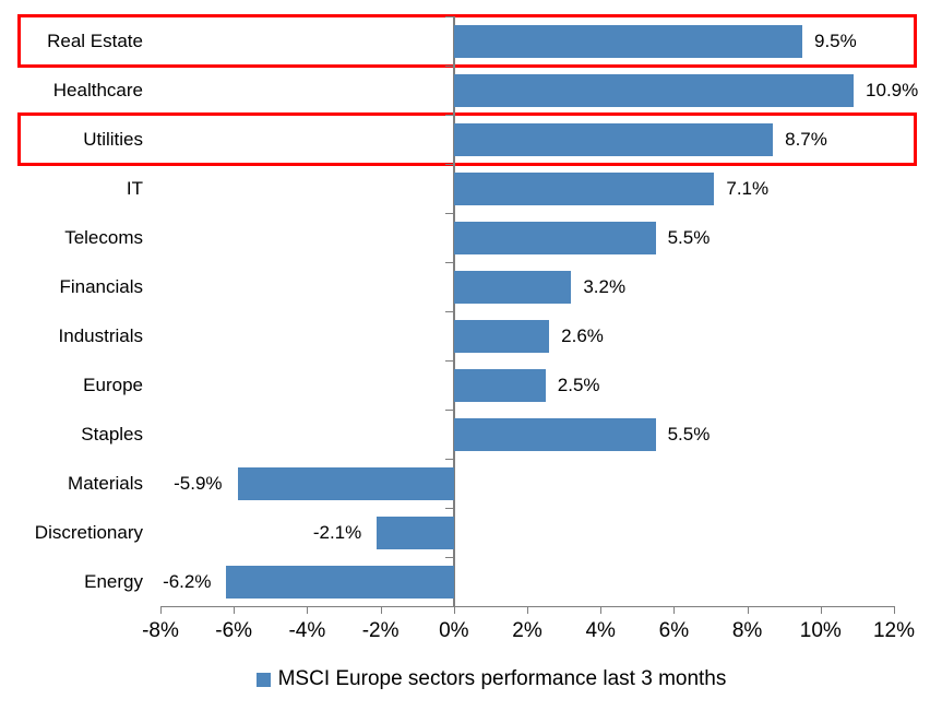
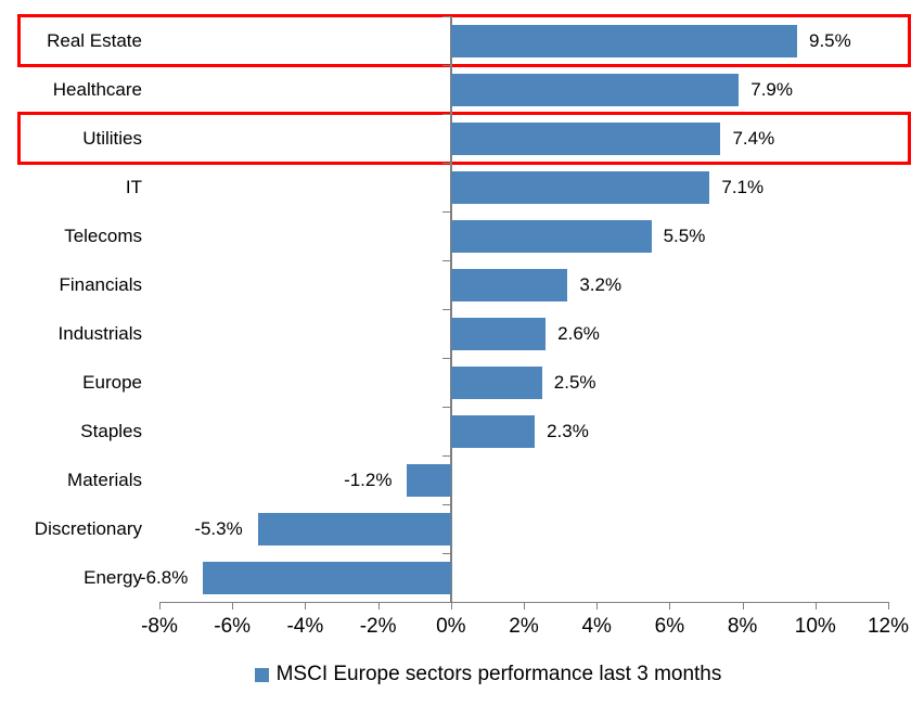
Healthcare: 10.9% -> 7.9%
Utilities: 8.7% -> 7.4%
Staples: 5.5% -> 2.3%
Materials: -5.9% -> -1.2%
Discretionary: -2.1% -> -5.3%
Energy: -6.2% -> -6.8%
